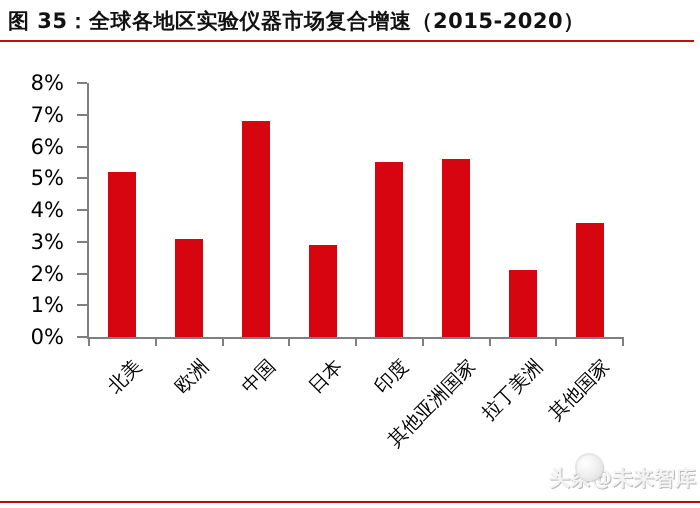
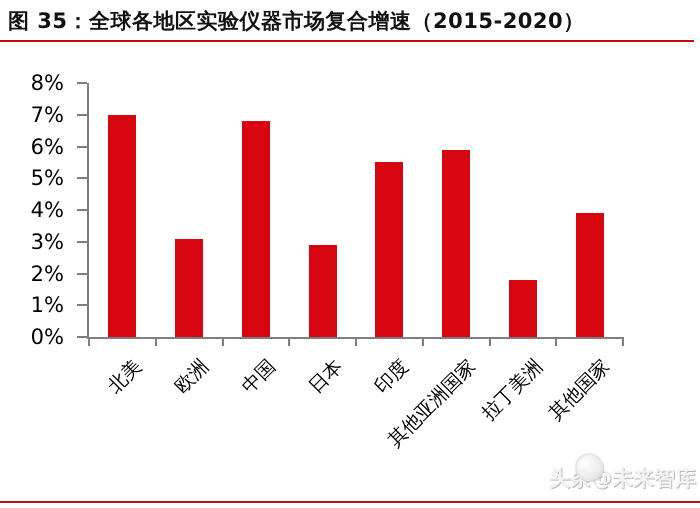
北美: 5.2% -> 7.0%
其他亚洲国家: 5.6% -> 5.9%
拉丁美洲: 2.1% -> 1.8%
其他国家: 3.6% -> 3.9%
